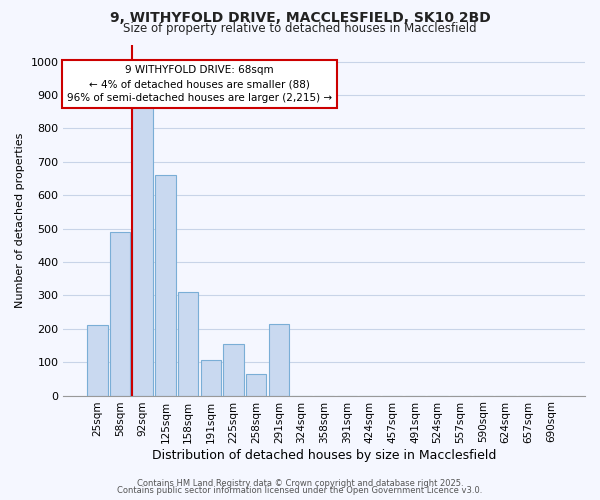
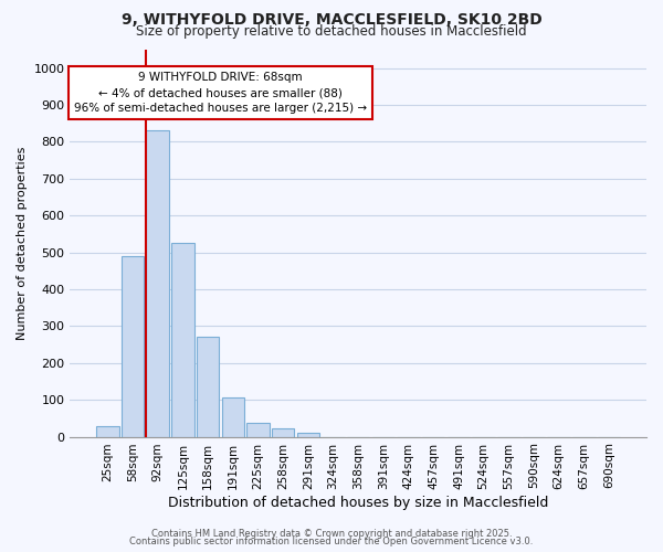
25sqm: 210 -> 30
92sqm: 865 -> 830
125sqm: 660 -> 525
158sqm: 310 -> 270
225sqm: 155 -> 38
258sqm: 65 -> 22
291sqm: 215 -> 10
